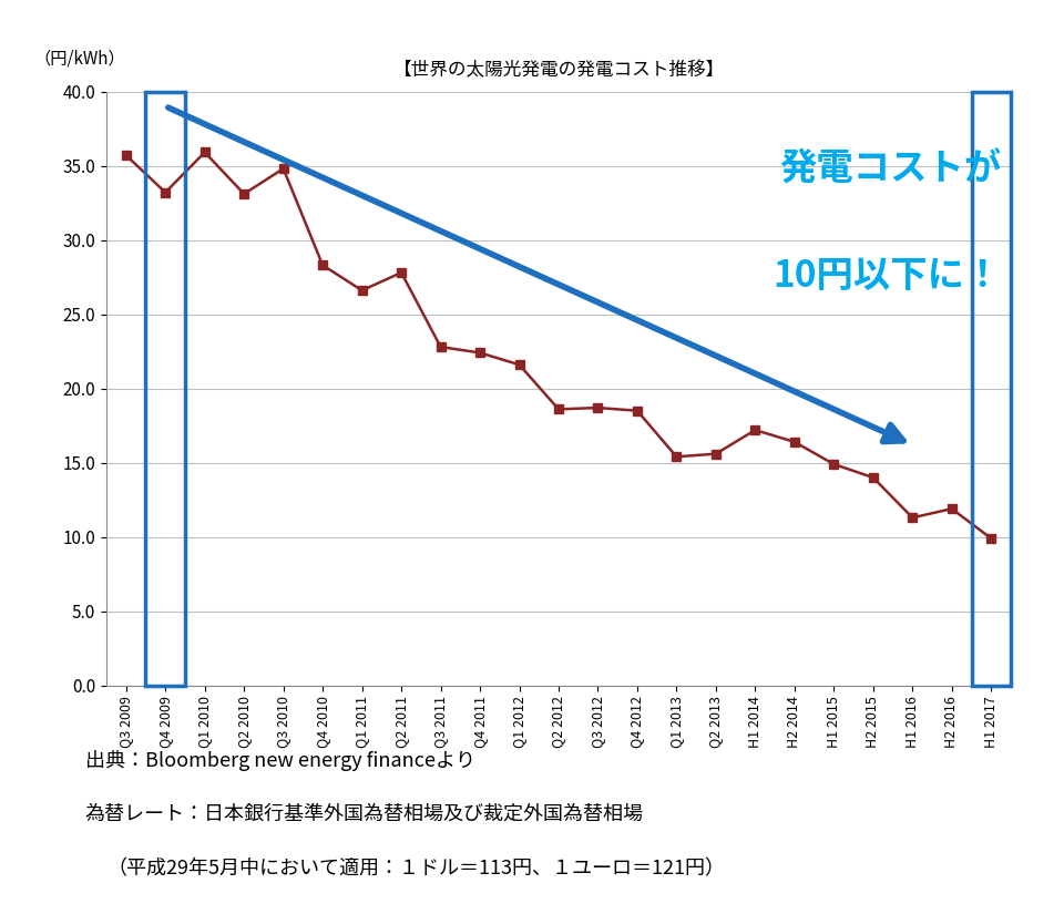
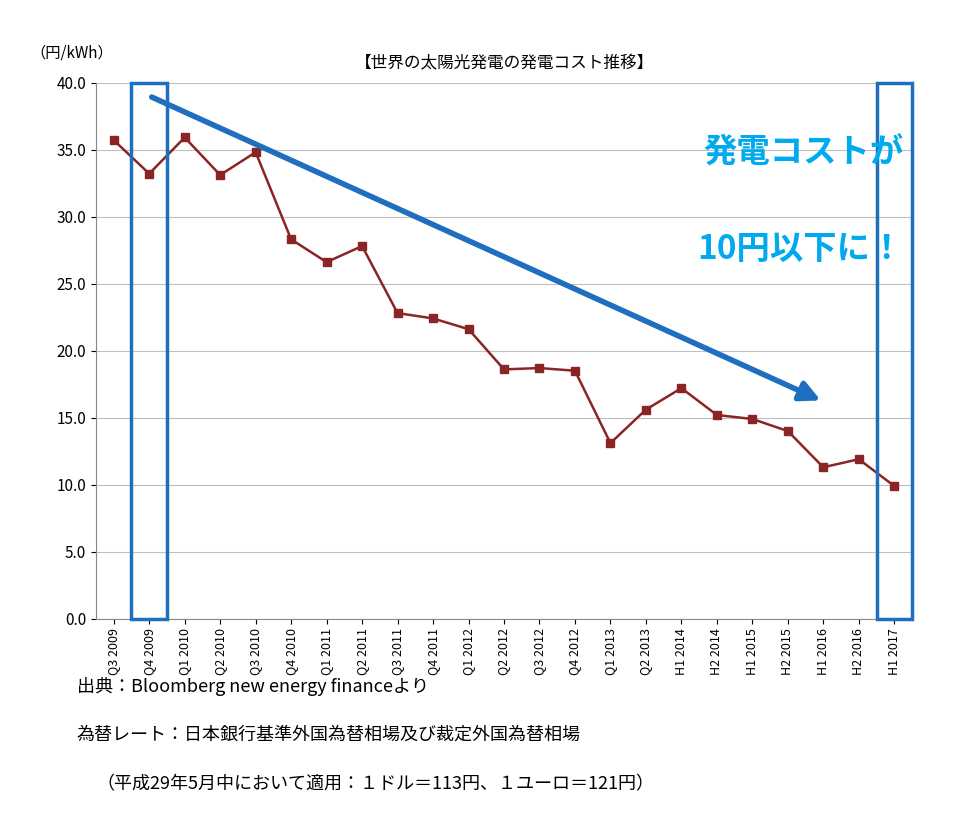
Q1 2013: 15.4 -> 13.1
H2 2014: 16.4 -> 15.2
